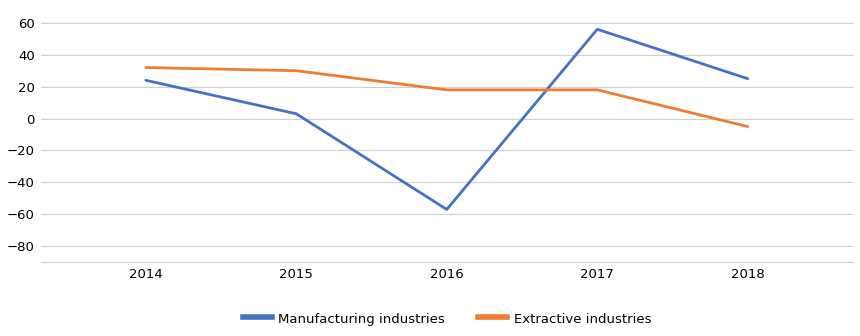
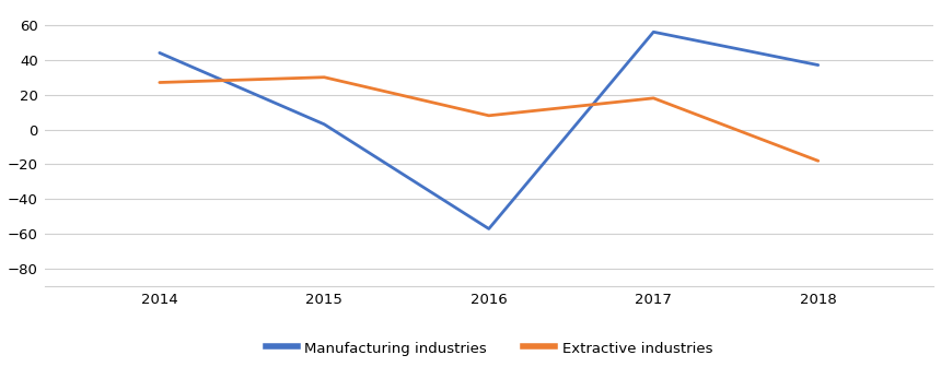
Manufacturing industries/2014: 24 -> 44
Extractive industries/2014: 32 -> 27
Extractive industries/2016: 18 -> 8
Manufacturing industries/2018: 25 -> 37
Extractive industries/2018: -5 -> -18
